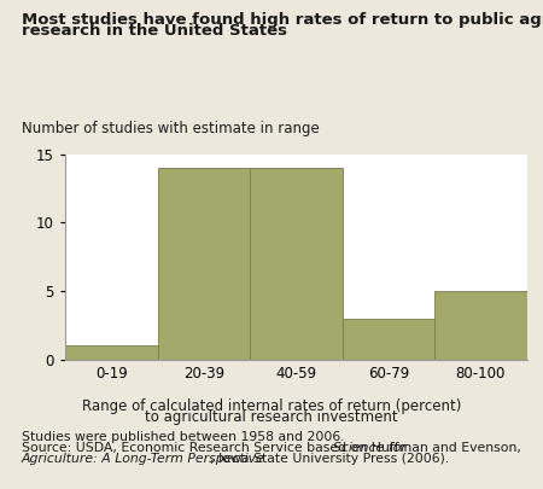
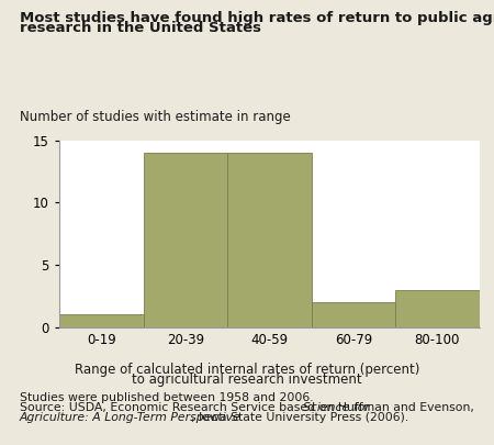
60-79: 3 -> 2
80-100: 5 -> 3
